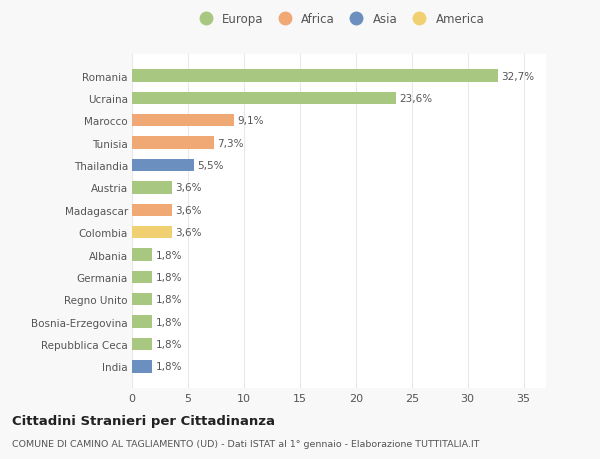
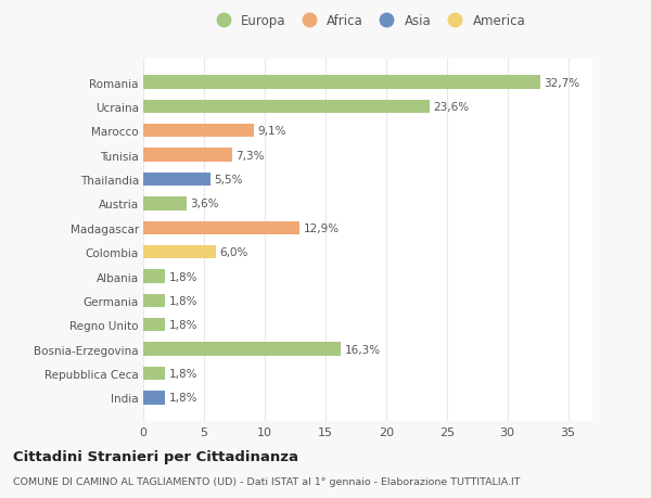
Madagascar: 3,6% -> 12,9%
Colombia: 3,6% -> 6,0%
Bosnia-Erzegovina: 1,8% -> 16,3%
